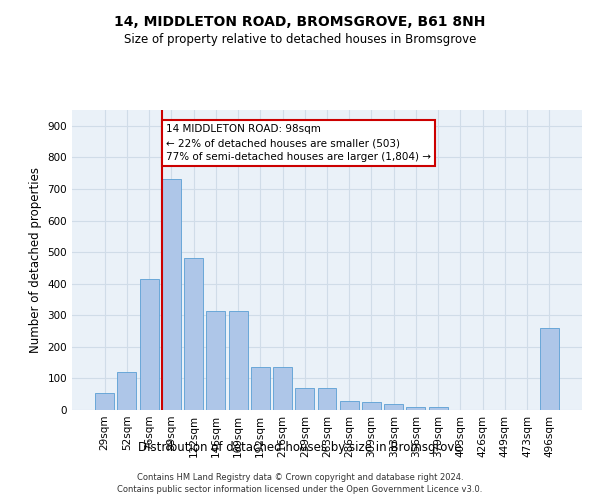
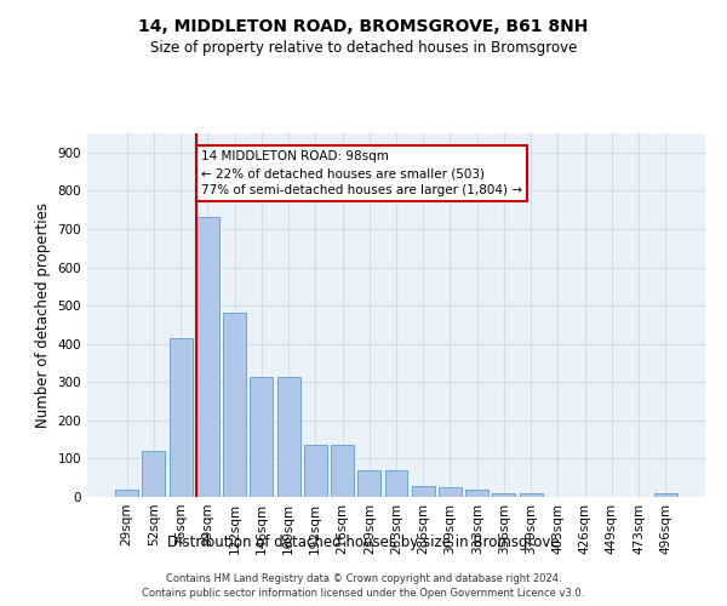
29sqm: 55 -> 20
496sqm: 260 -> 10
